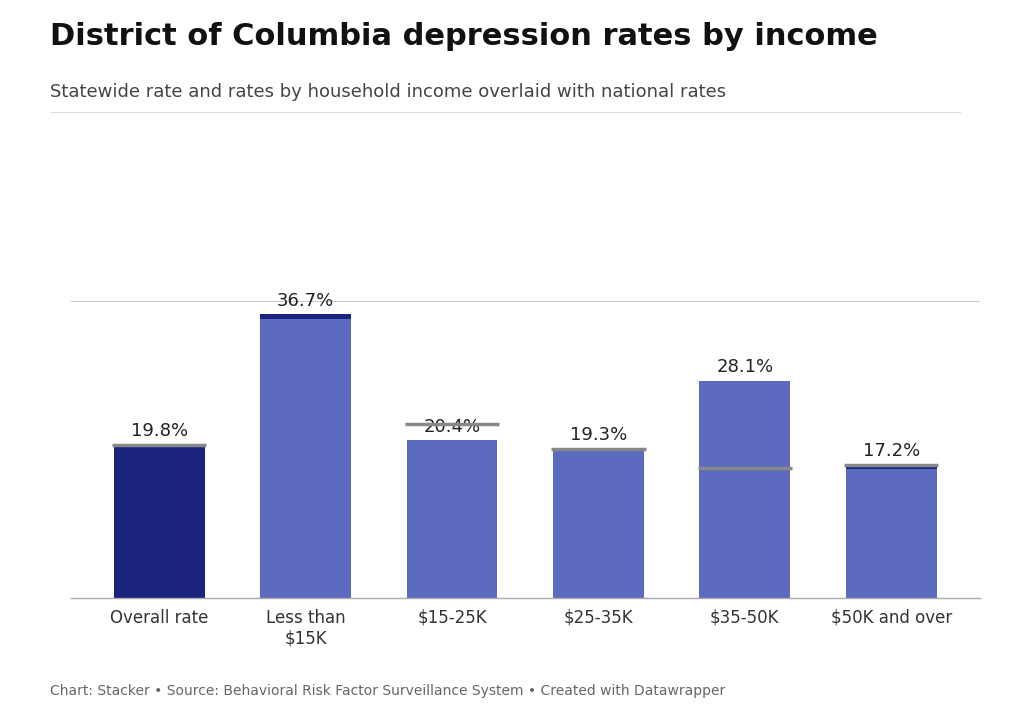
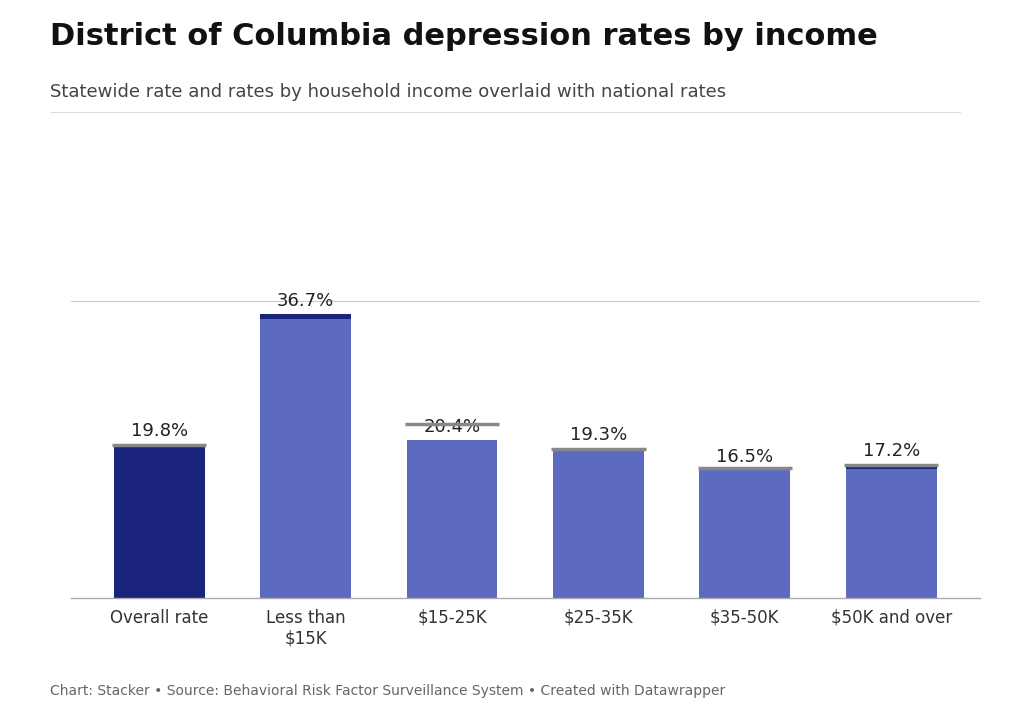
$35-50K: 28.1% -> 16.5%
